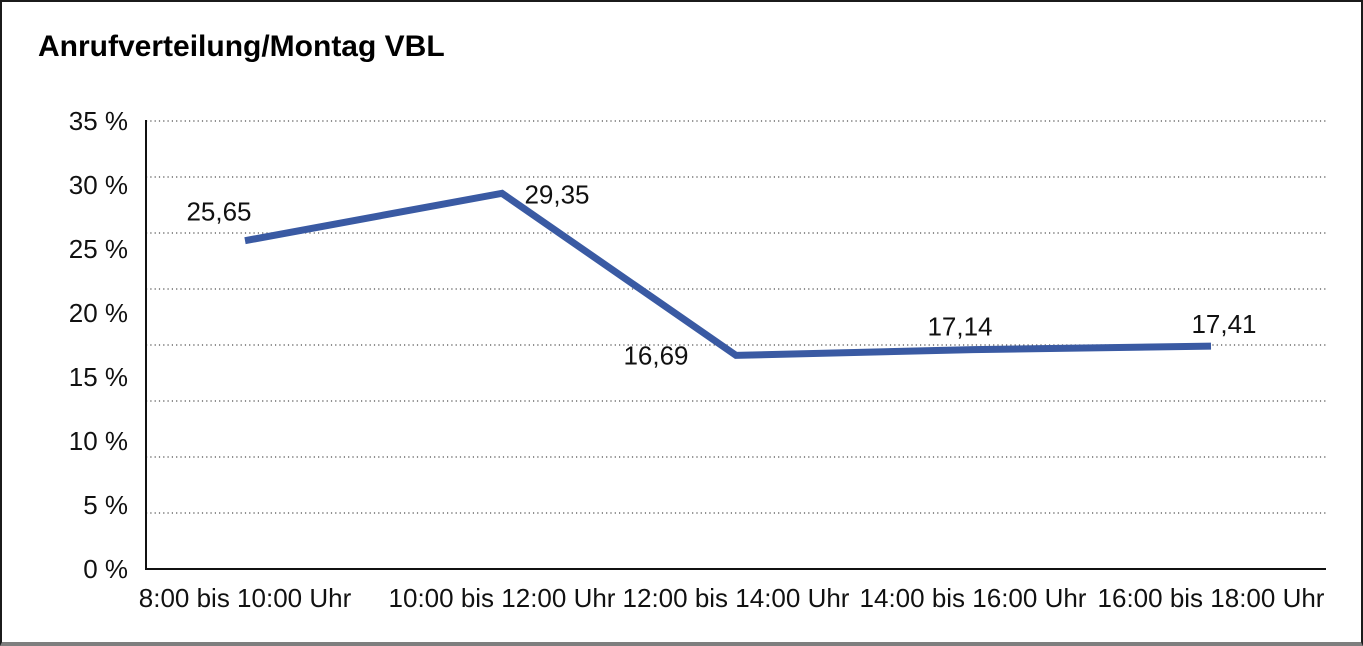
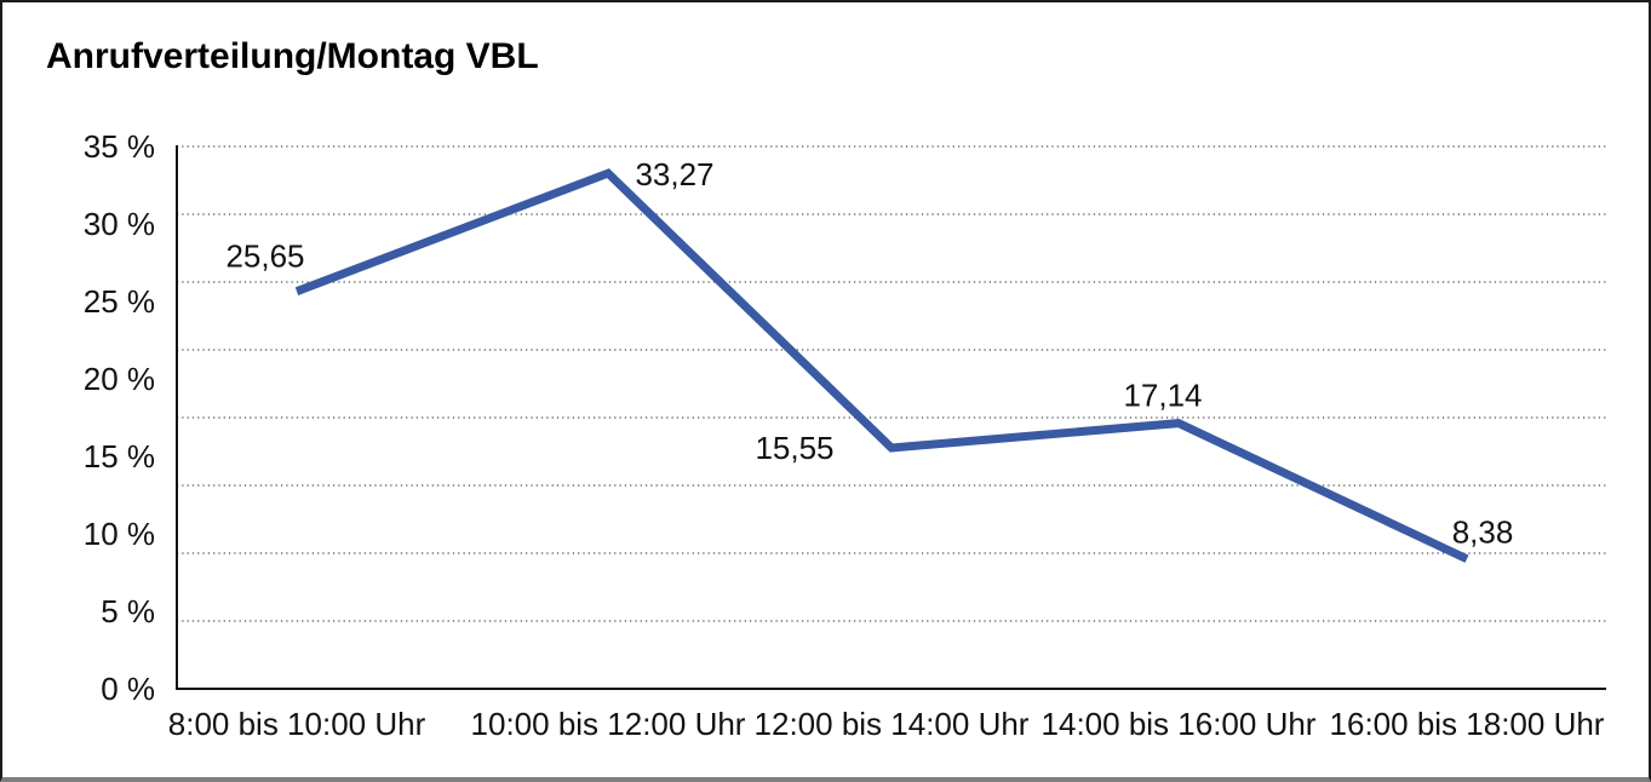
10:00 bis 12:00 Uhr: 29,35 -> 33,27
12:00 bis 14:00 Uhr: 16,69 -> 15,55
16:00 bis 18:00 Uhr: 17,41 -> 8,38
